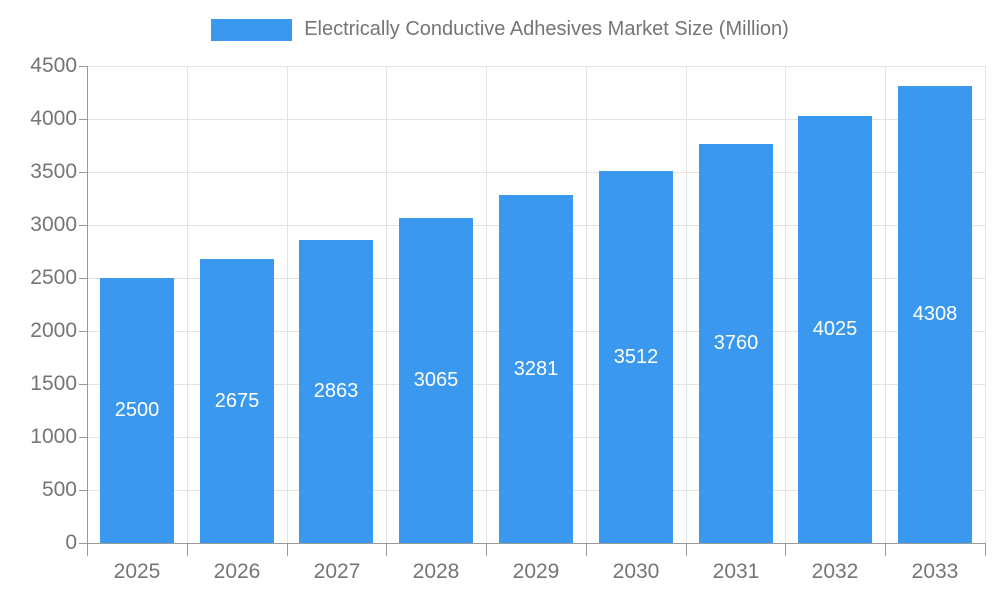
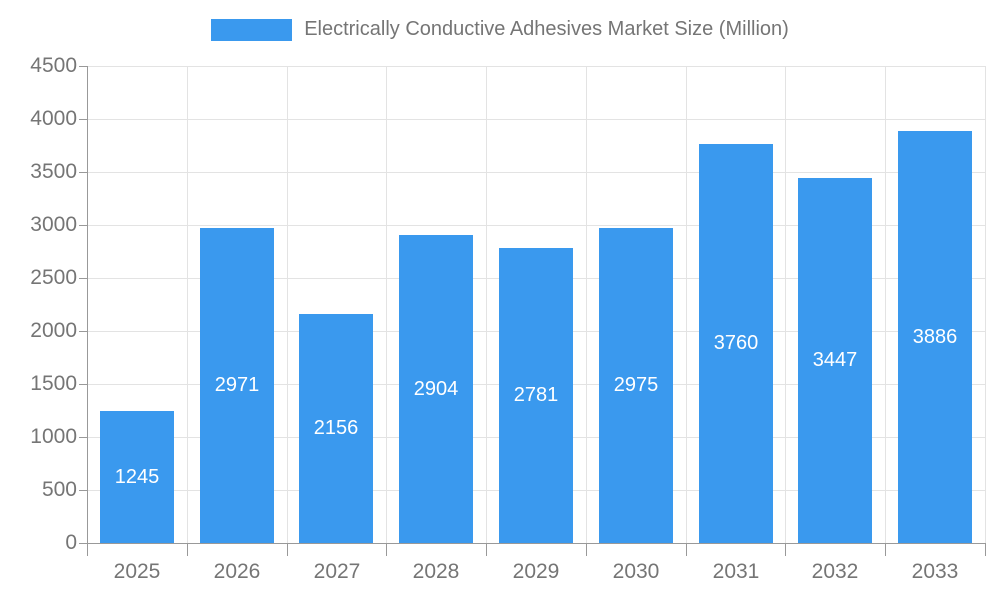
2025: 2500 -> 1245
2026: 2675 -> 2971
2027: 2863 -> 2156
2028: 3065 -> 2904
2029: 3281 -> 2781
2030: 3512 -> 2975
2032: 4025 -> 3447
2033: 4308 -> 3886
